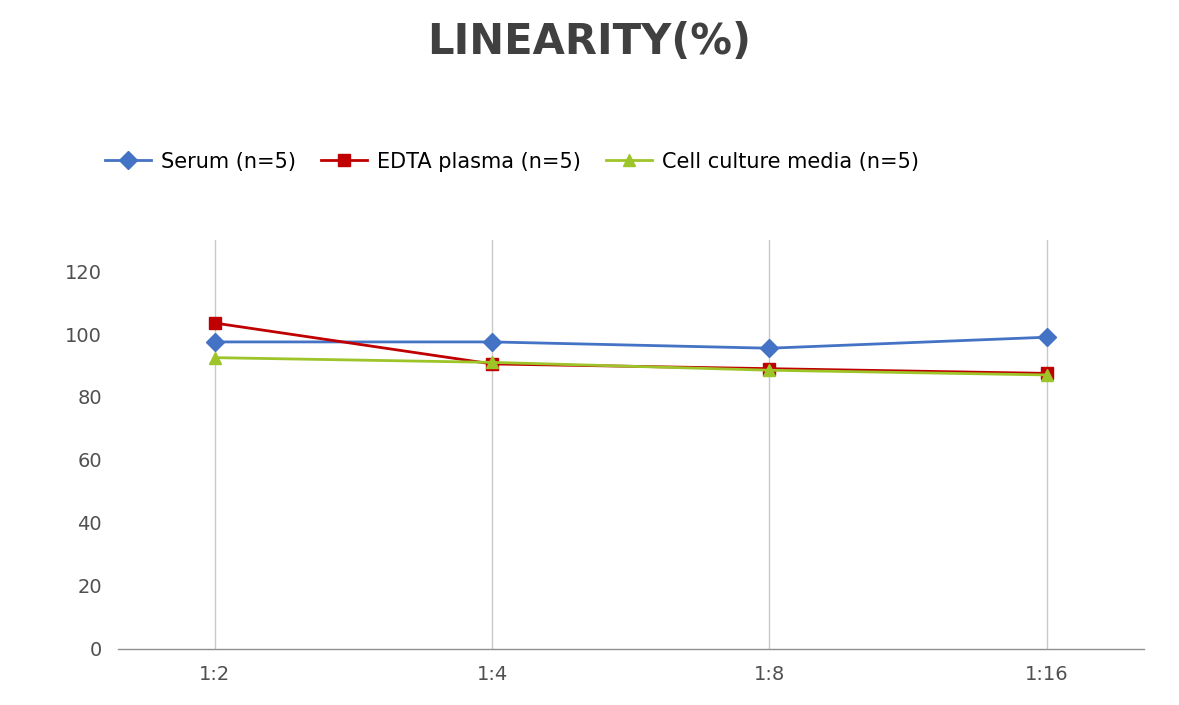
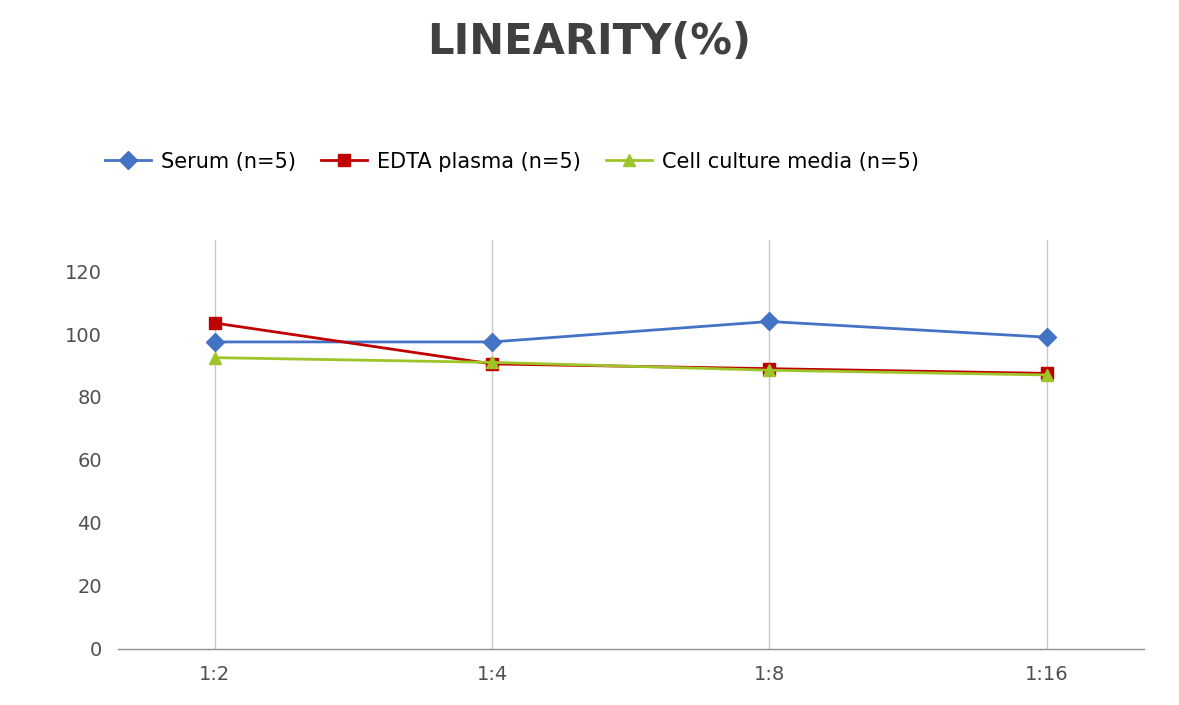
Serum (n=5)/1:8: 95.5 -> 104.0
